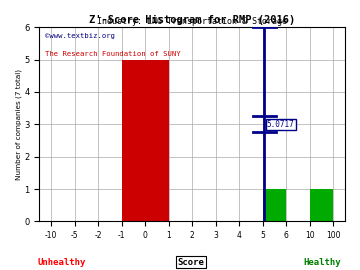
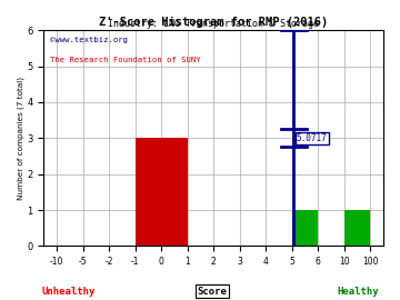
0: 5 -> 3
